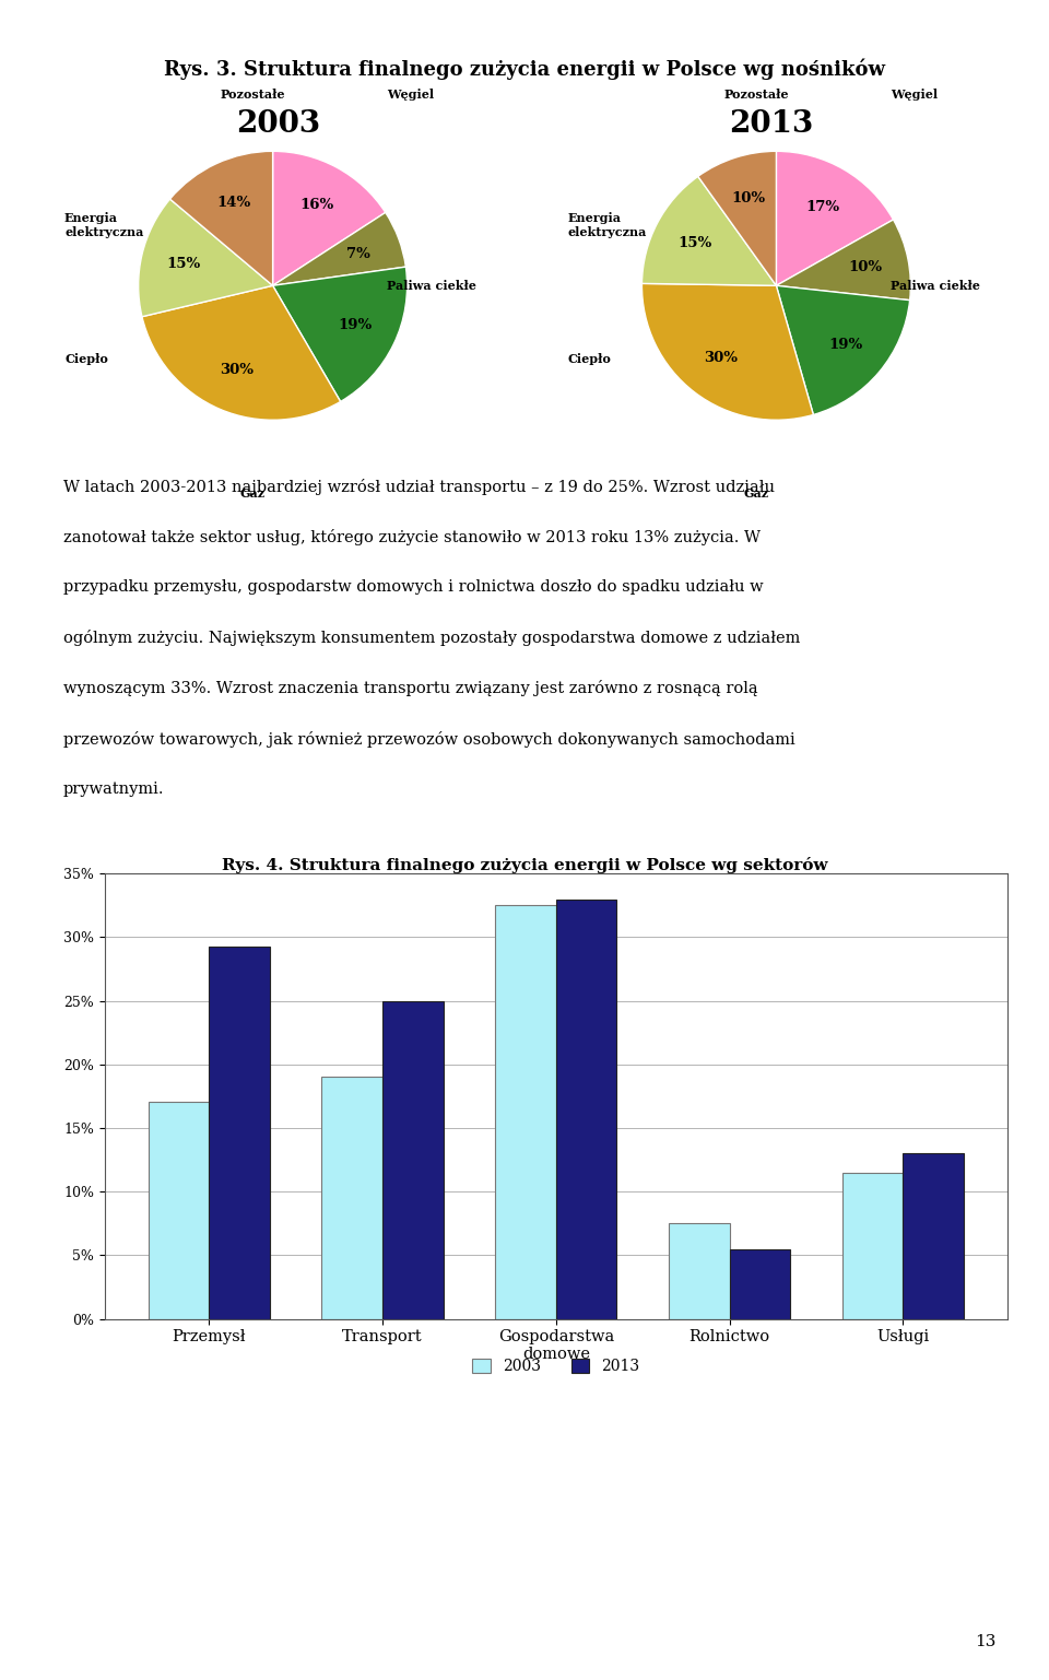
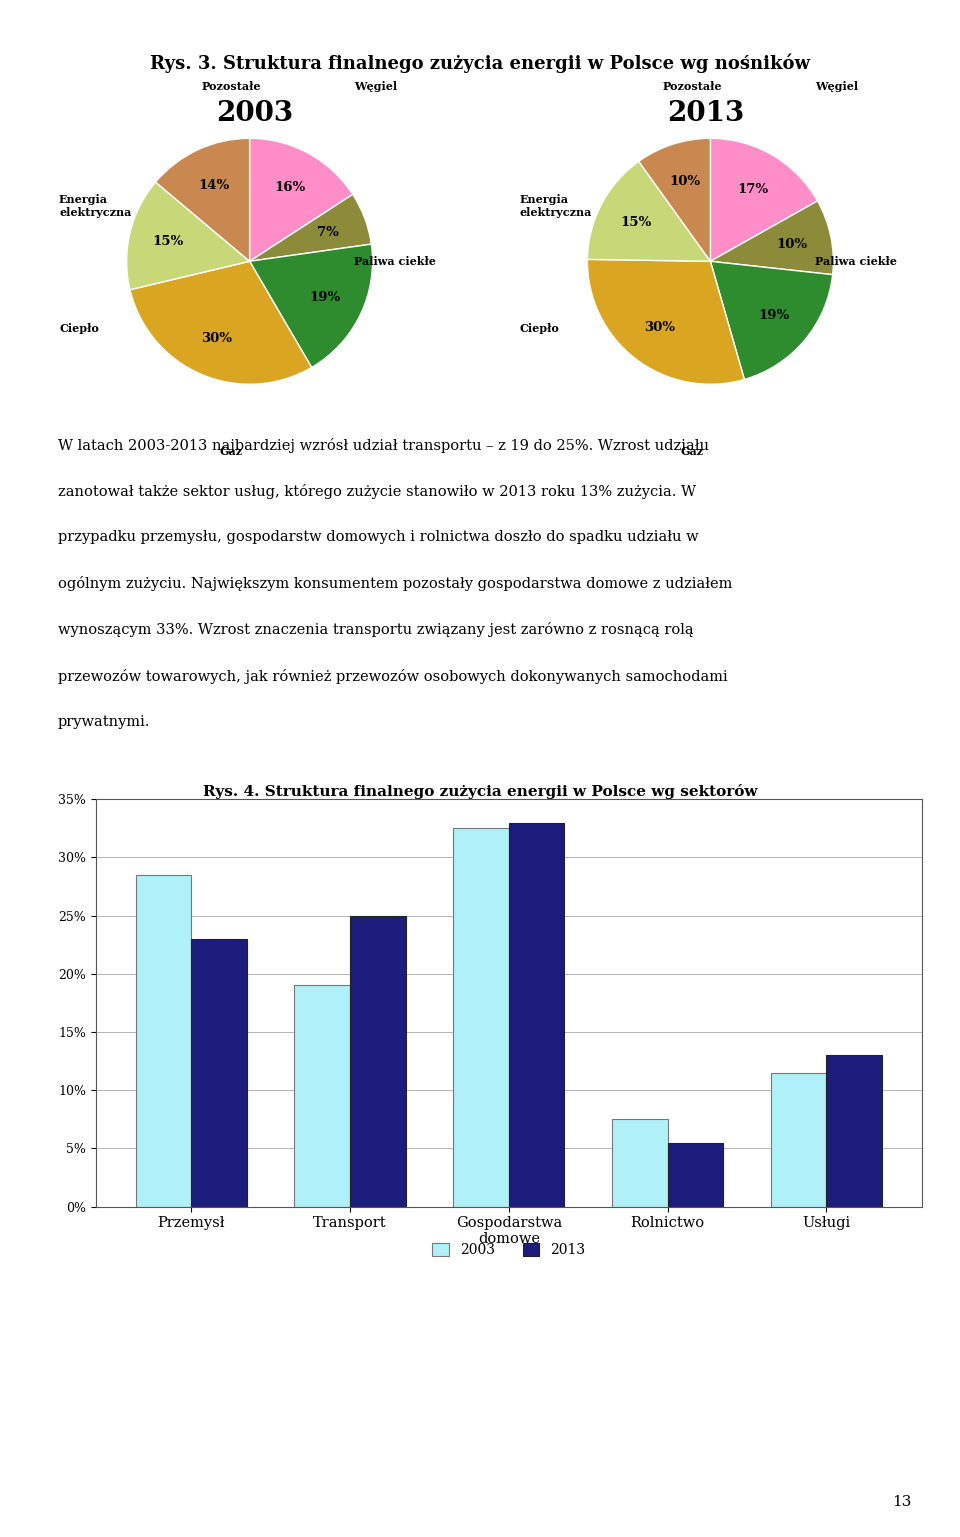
2003/Przemysł: 17.1% -> 28.5%
2013/Przemysł: 29.3% -> 23.0%
